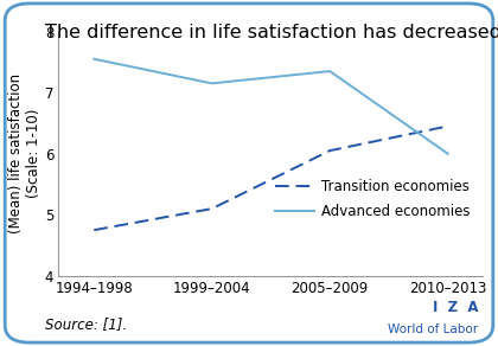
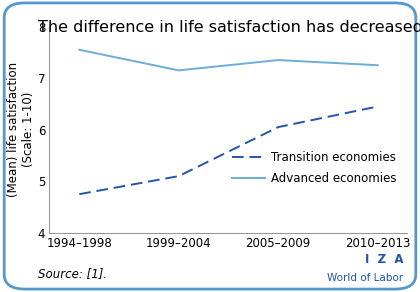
Advanced economies/2010–2013: 6.00 -> 7.25
